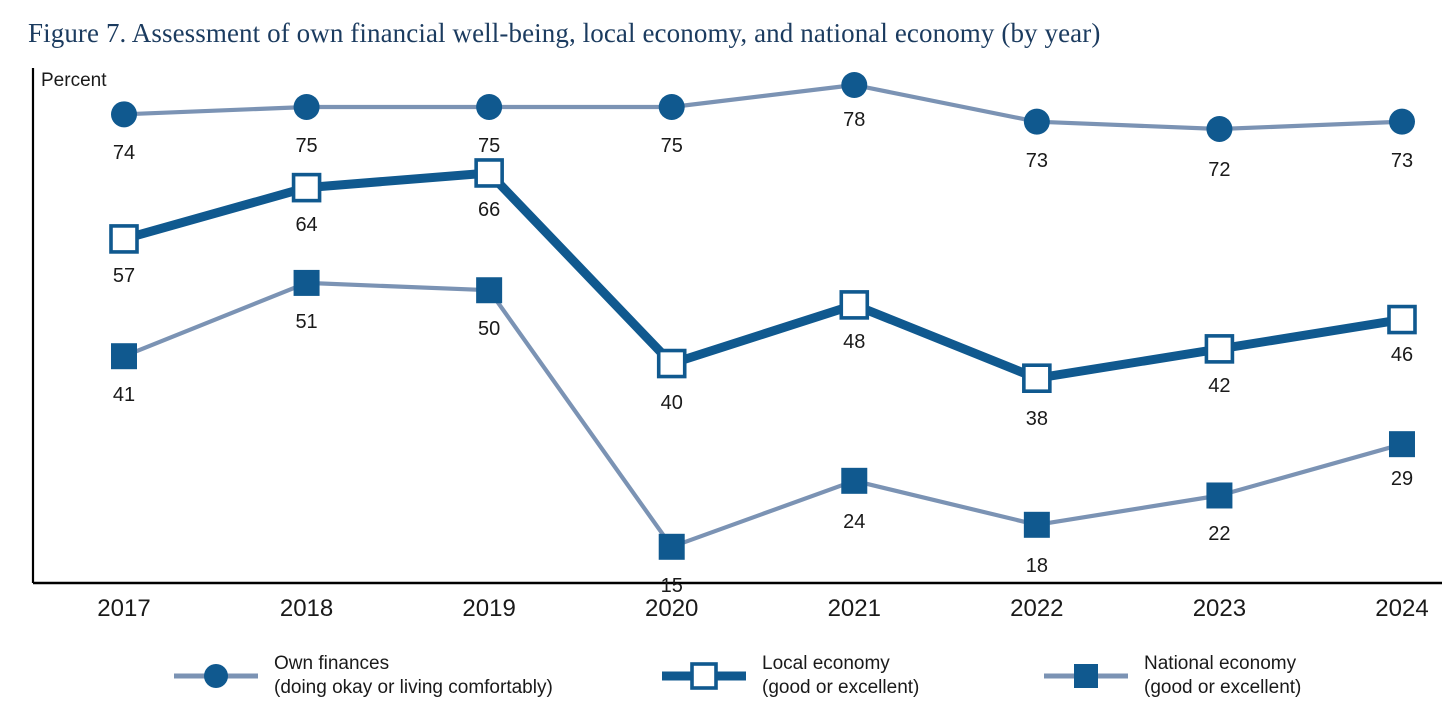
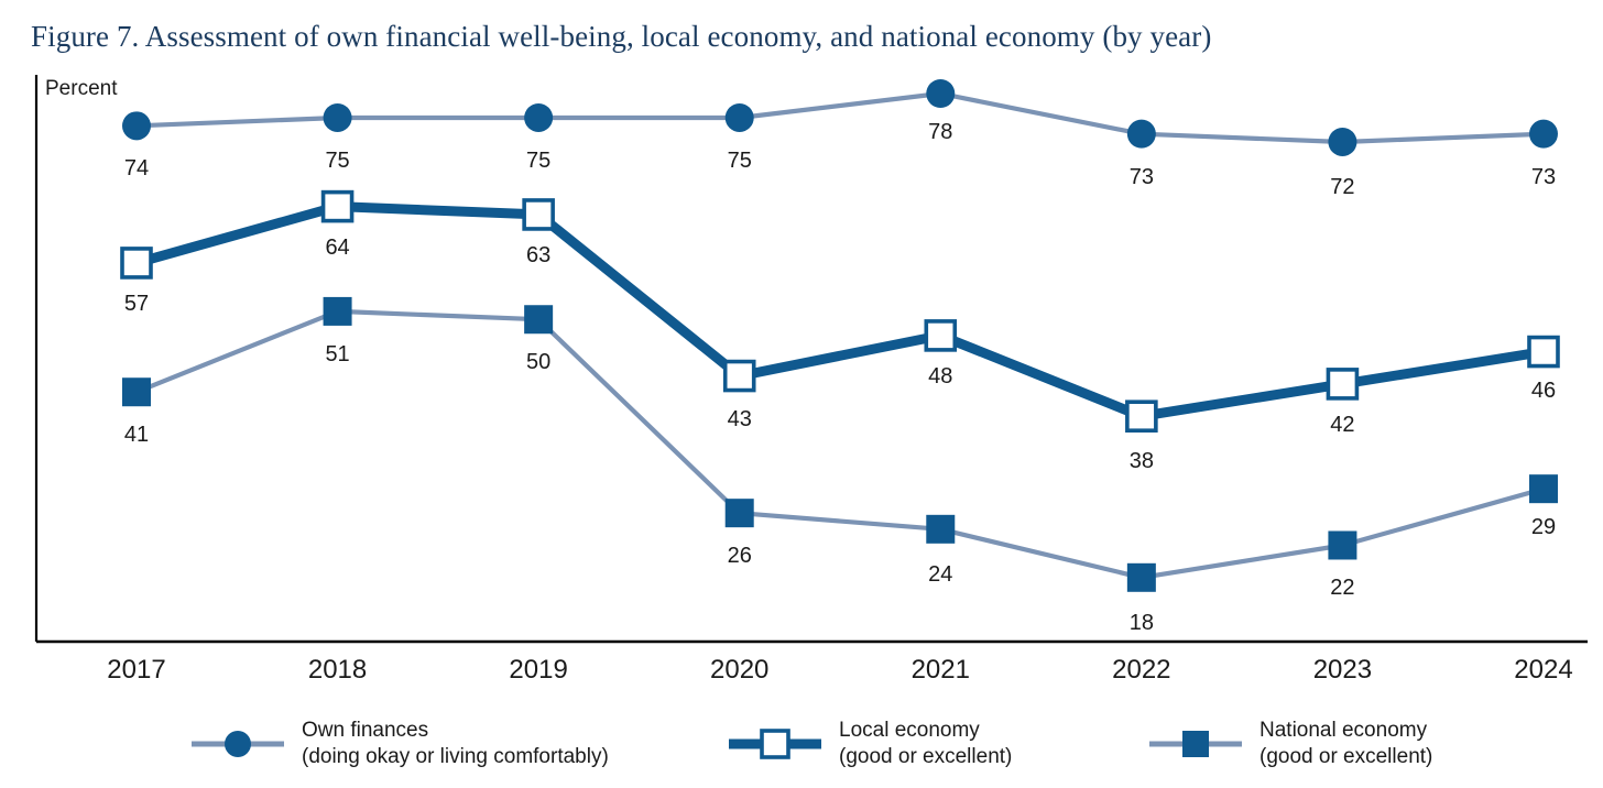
Local economy (good or excellent)/2019: 66 -> 63
Local economy (good or excellent)/2020: 40 -> 43
National economy (good or excellent)/2020: 15 -> 26
